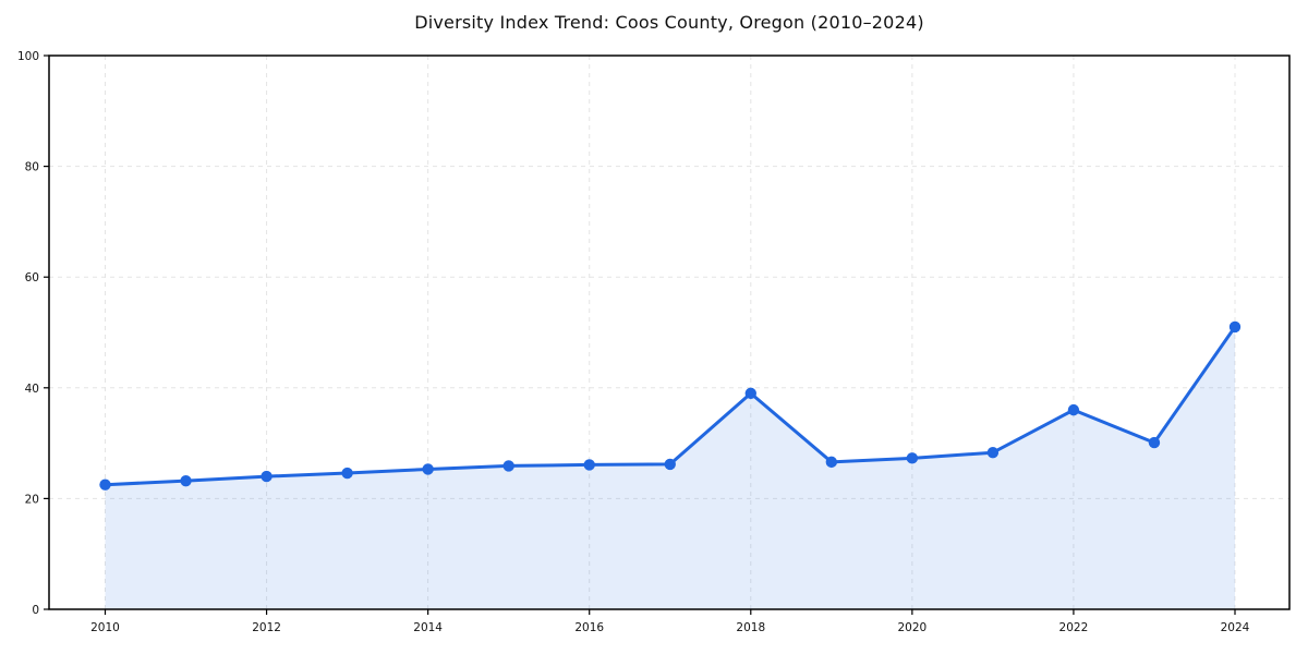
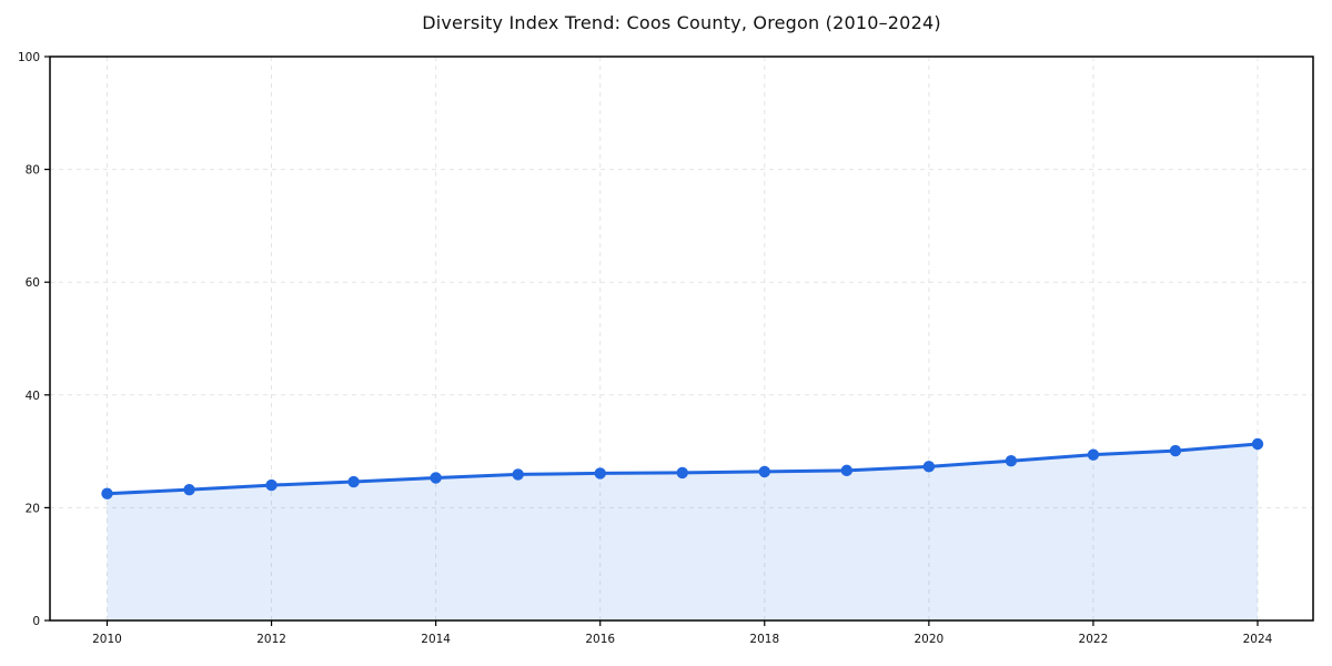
2018: 39 -> 26
2022: 36 -> 29
2024: 51 -> 31
